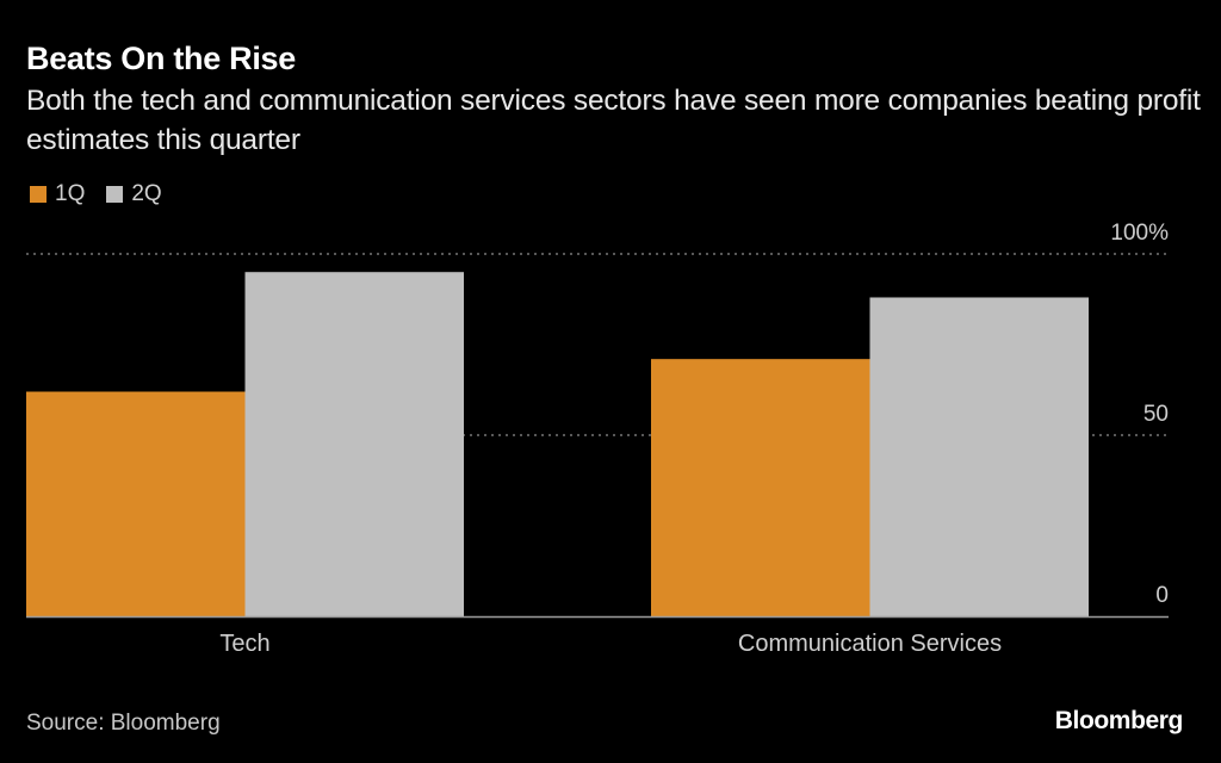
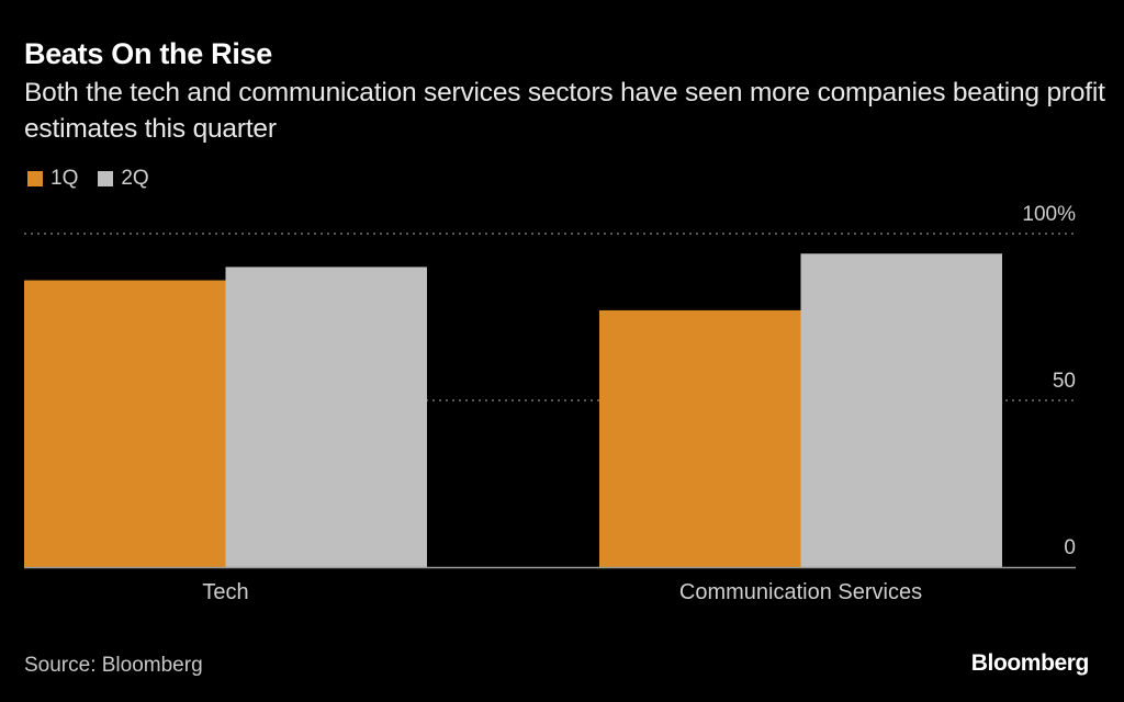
1Q/Tech: 62% -> 86%
2Q/Tech: 95% -> 90%
1Q/Communication Services: 71% -> 77%
2Q/Communication Services: 88% -> 94%
